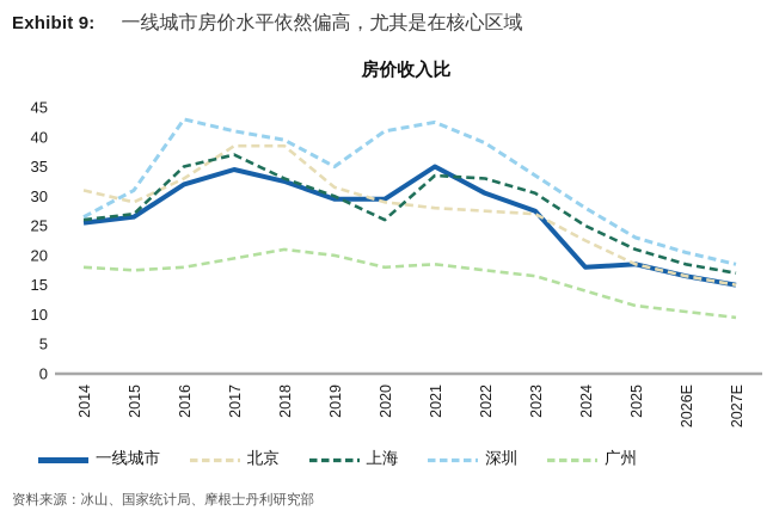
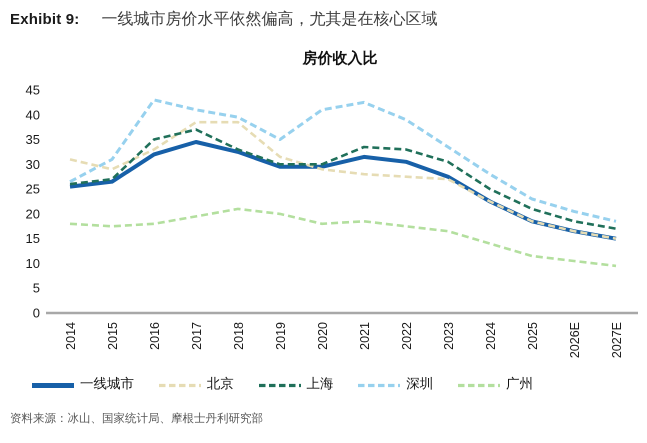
上海/2020: 26 -> 30
一线城市/2021: 35 -> 32
一线城市/2024: 18 -> 22
